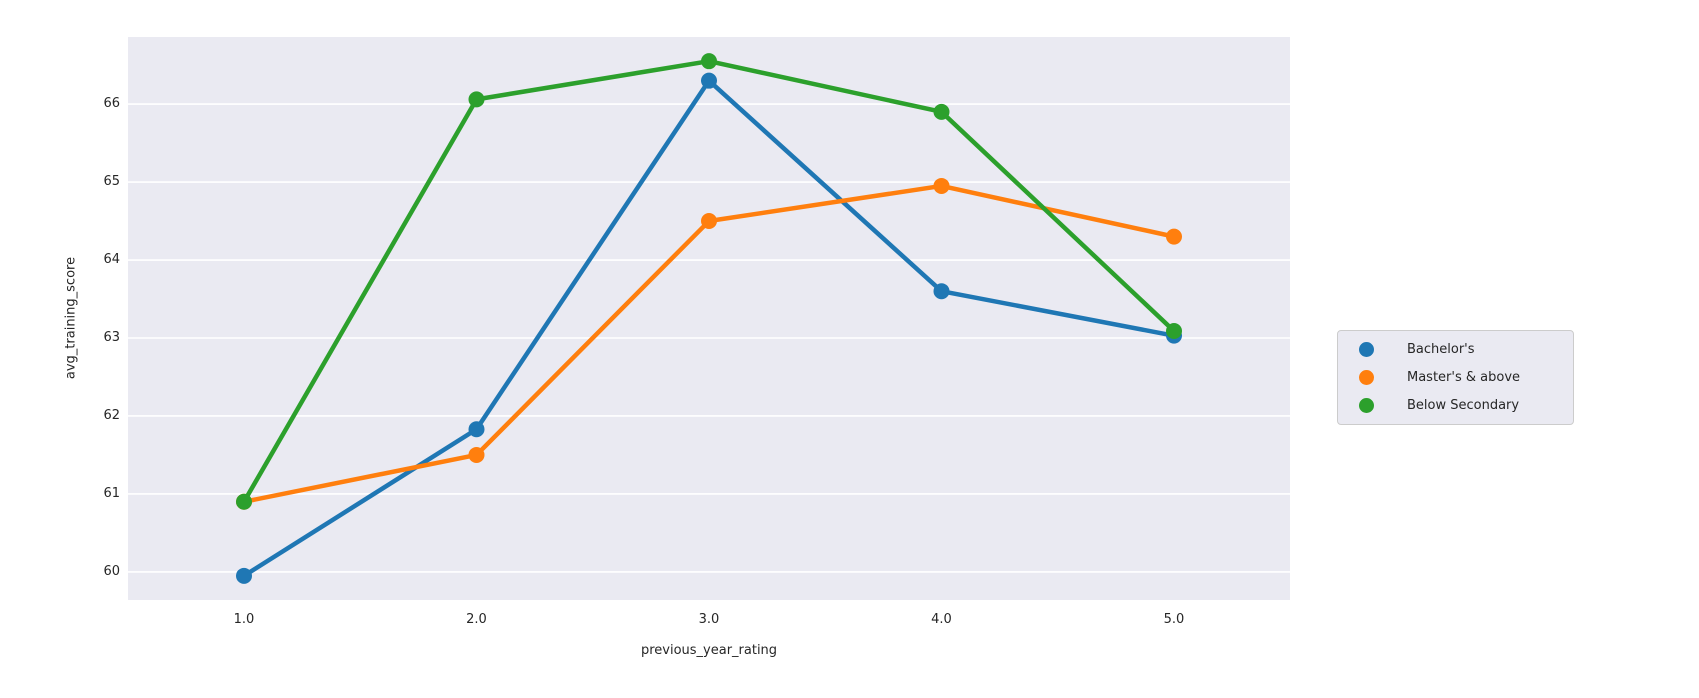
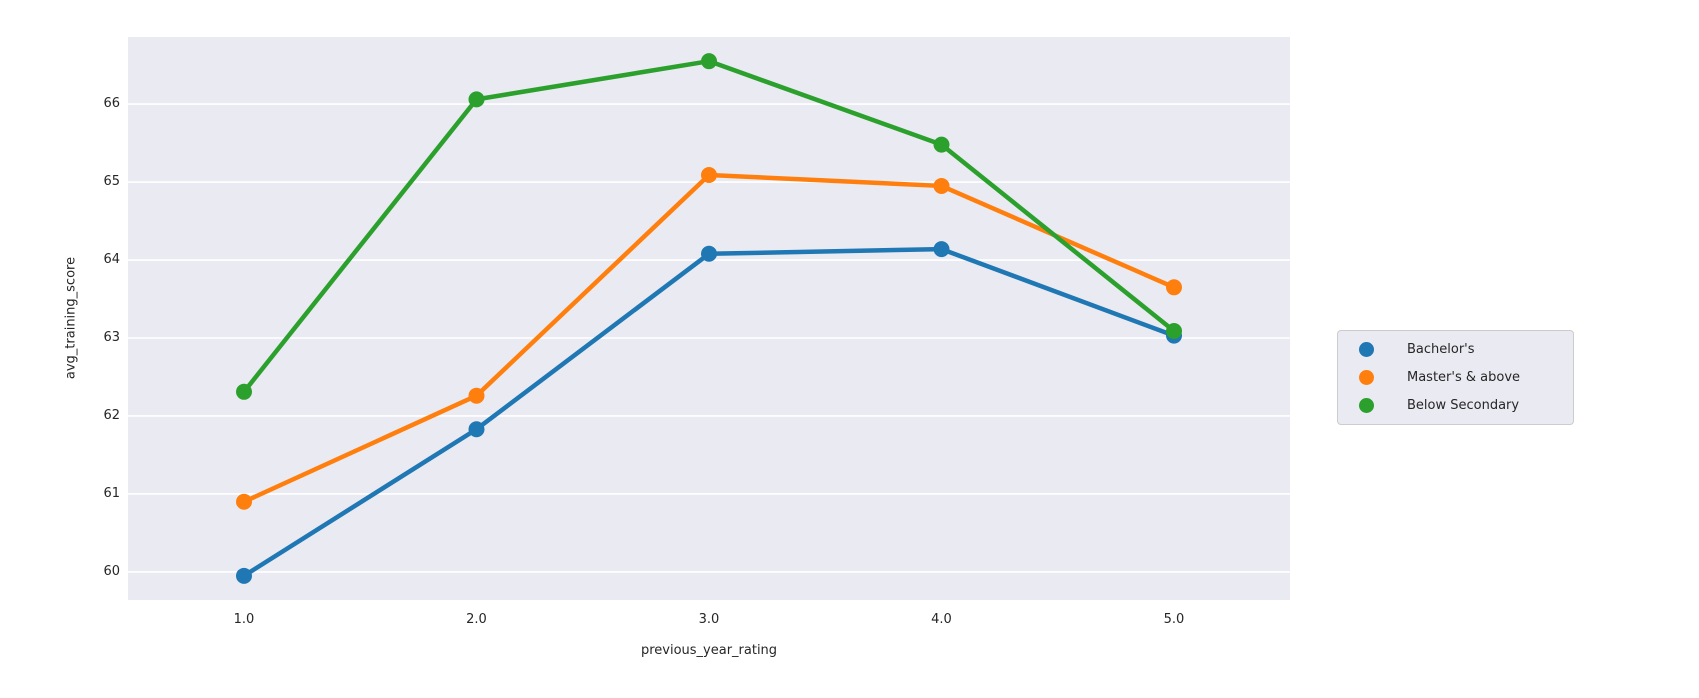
Below Secondary/1.0: 60.9 -> 62.3
Master's & above/2.0: 61.5 -> 62.3
Bachelor's/3.0: 66.3 -> 64.1
Master's & above/3.0: 64.5 -> 65.1
Bachelor's/4.0: 63.6 -> 64.1
Below Secondary/4.0: 65.9 -> 65.5
Master's & above/5.0: 64.3 -> 63.6
